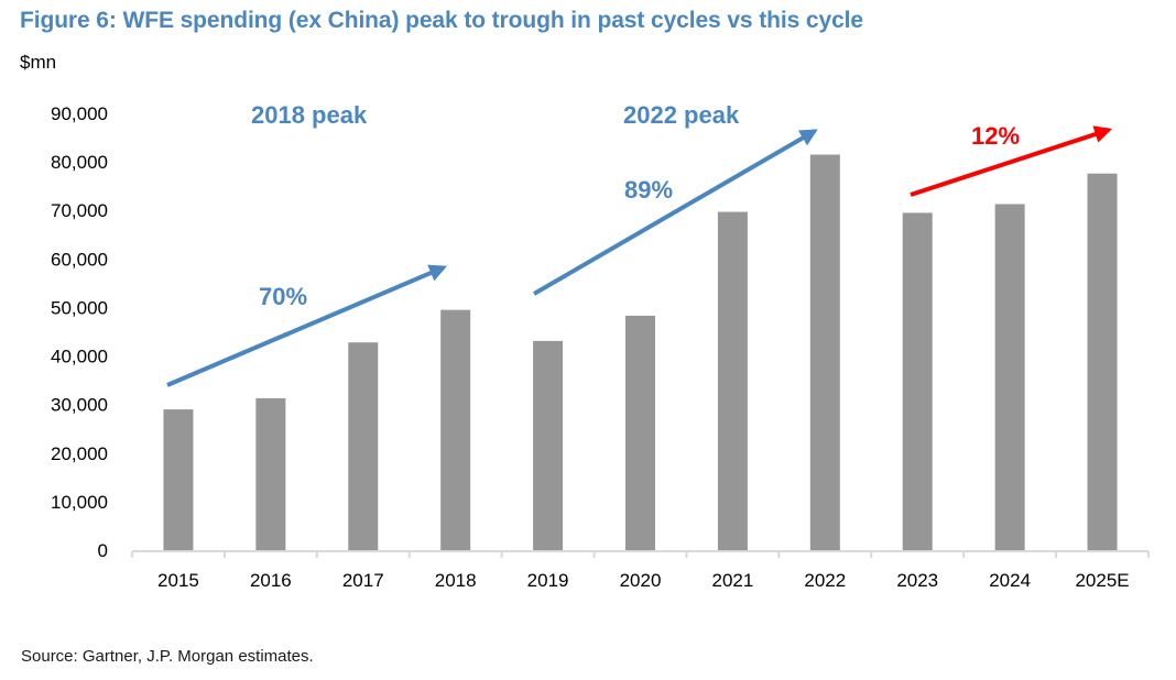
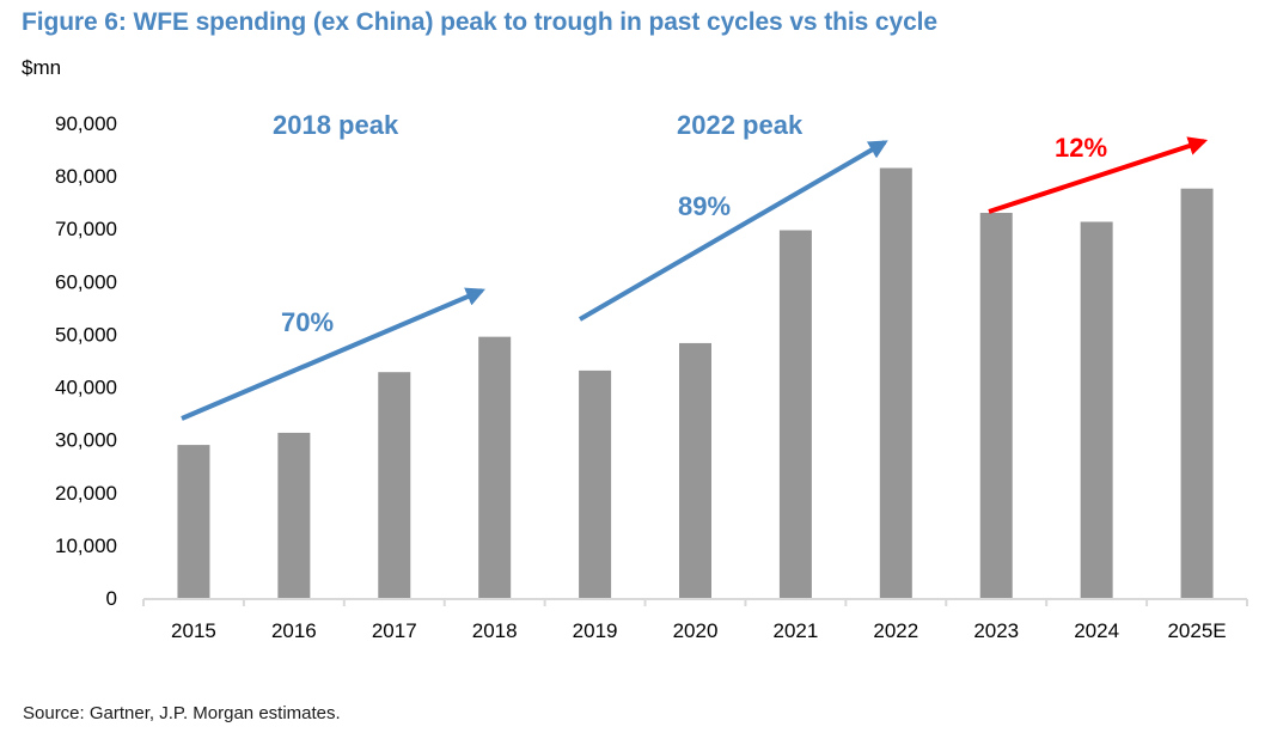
2023: 70000 -> 73000
